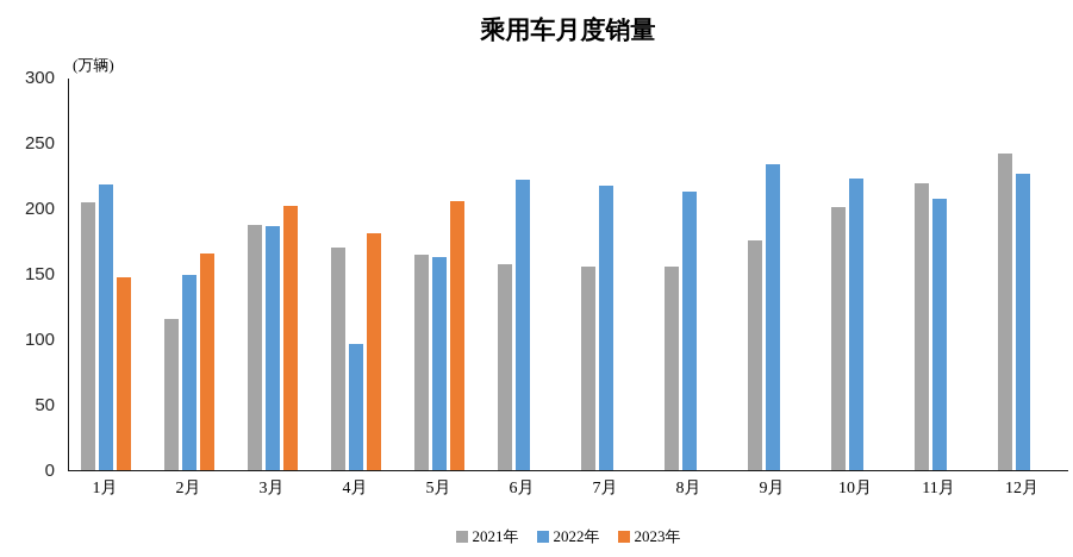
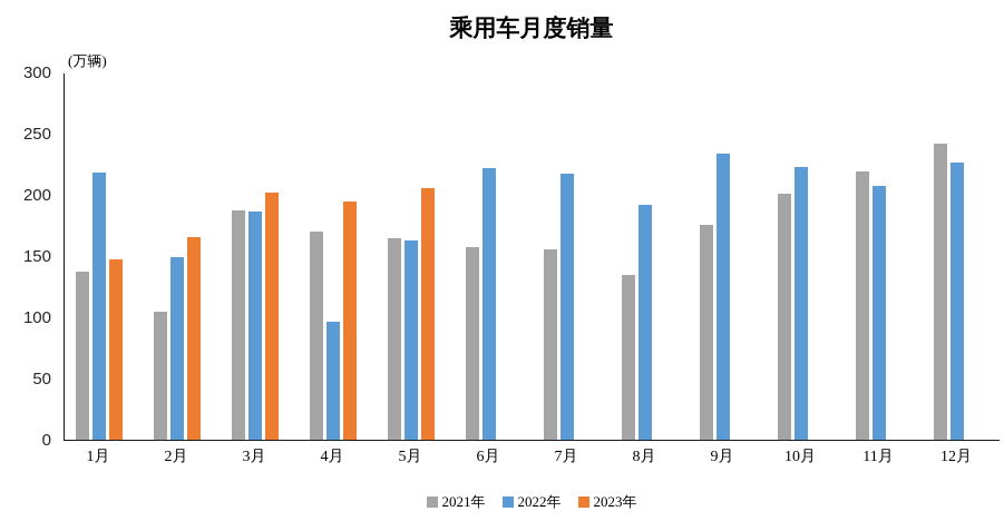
2021年/1月: 204 -> 137
2021年/2月: 116 -> 105
2023年/4月: 181 -> 195
2021年/8月: 155 -> 135
2022年/8月: 212 -> 192
